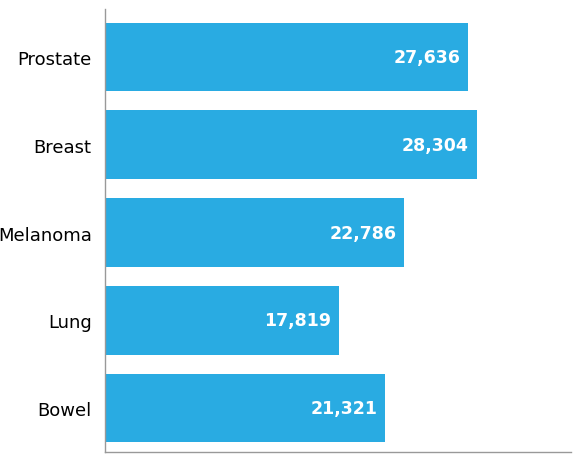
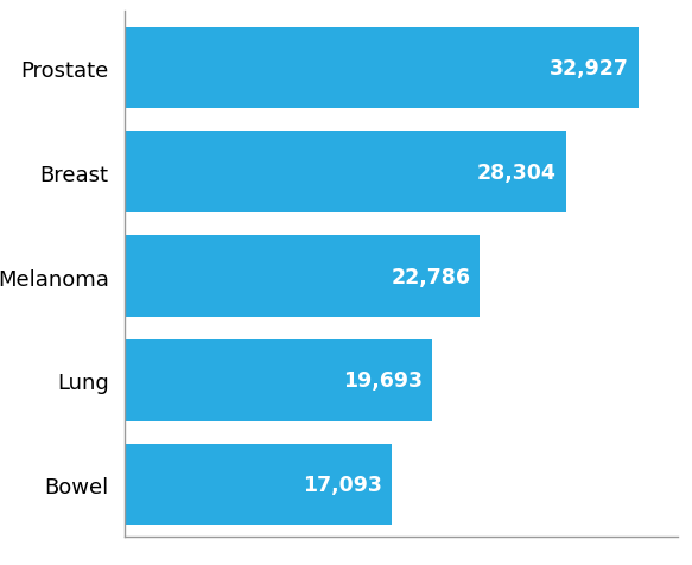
Prostate: 27,636 -> 32,927
Lung: 17,819 -> 19,693
Bowel: 21,321 -> 17,093
